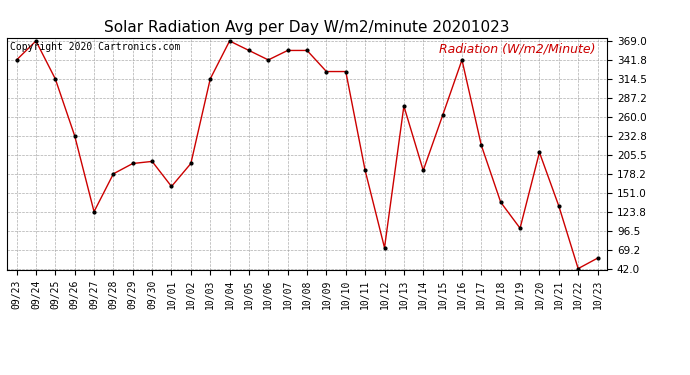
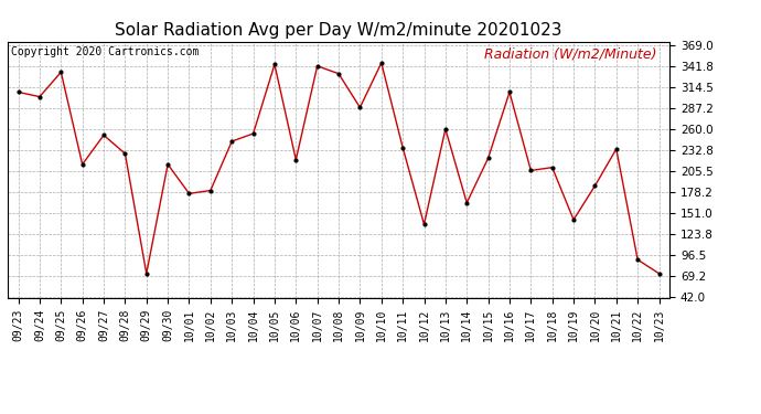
09/23: 342 -> 308
09/24: 369 -> 302
09/25: 314 -> 334
09/26: 233 -> 214
09/27: 124 -> 252
09/28: 178 -> 228
09/29: 193 -> 72
09/30: 196 -> 214
10/01: 160 -> 176
10/02: 193 -> 180
10/03: 314 -> 244
10/04: 369 -> 254
10/05: 355 -> 344
10/06: 342 -> 220
10/07: 355 -> 342
10/08: 355 -> 332
10/09: 325 -> 288
10/10: 325 -> 346
10/11: 183 -> 236
10/12: 72 -> 136
10/13: 276 -> 260
10/14: 183 -> 164
10/15: 262 -> 222
10/16: 342 -> 308
10/17: 219 -> 206
10/18: 137 -> 210
10/19: 100 -> 142
10/20: 209 -> 186
10/21: 132 -> 234
10/22: 42 -> 90
10/23: 57 -> 72
